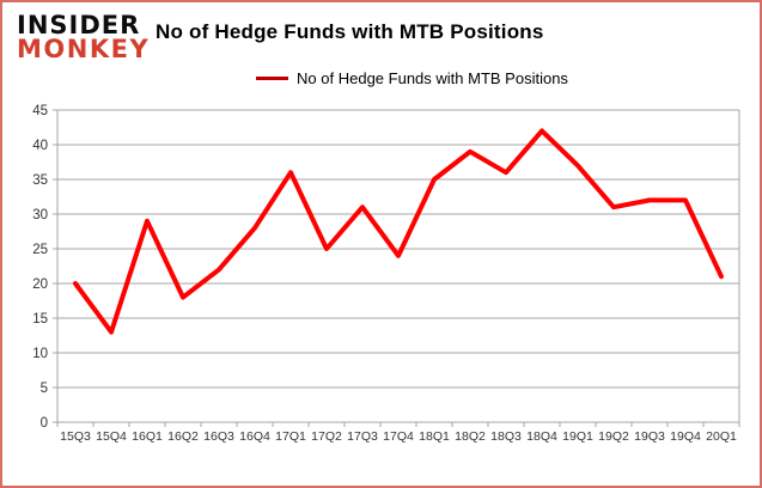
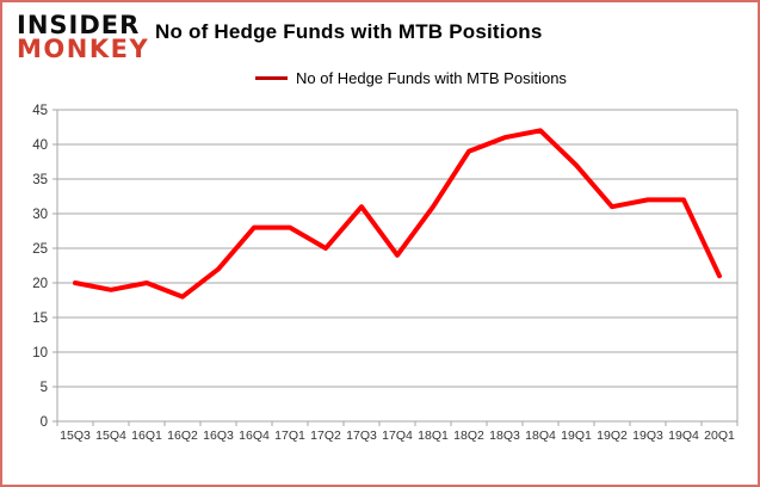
15Q4: 13 -> 19
16Q1: 29 -> 20
17Q1: 36 -> 28
18Q1: 35 -> 31
18Q3: 36 -> 41
